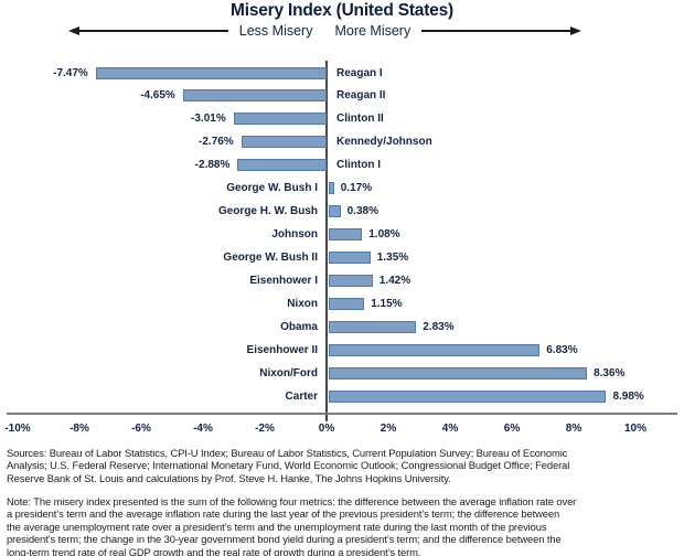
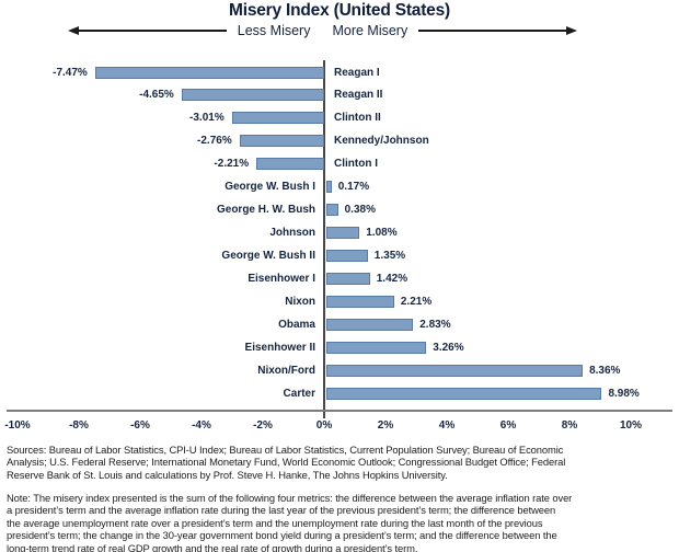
Clinton I: -2.88% -> -2.21%
Nixon: 1.15% -> 2.21%
Eisenhower II: 6.83% -> 3.26%
